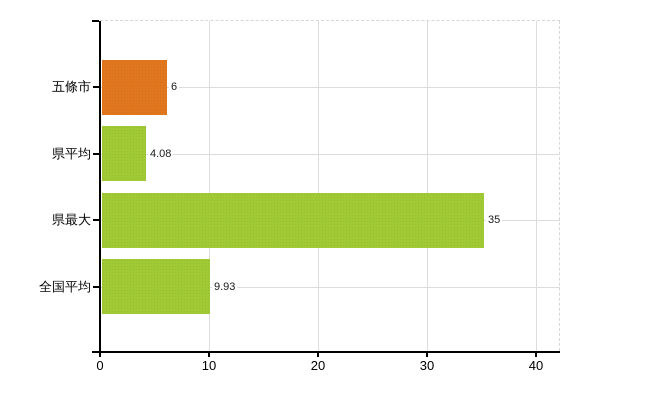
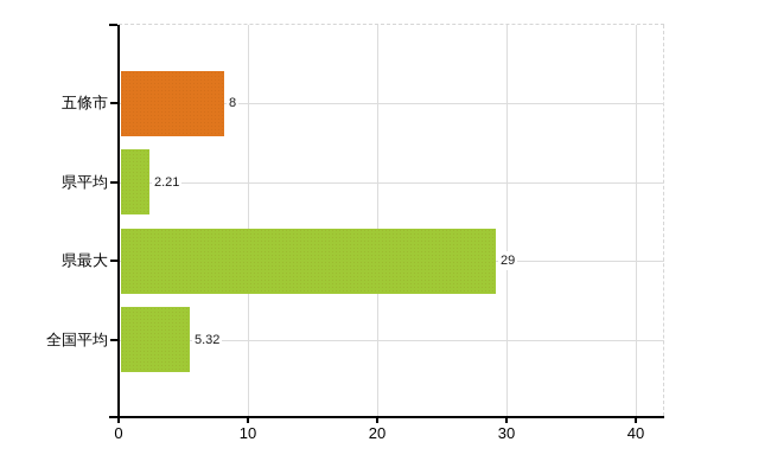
五條市: 6 -> 8
県平均: 4.08 -> 2.21
県最大: 35 -> 29
全国平均: 9.93 -> 5.32
